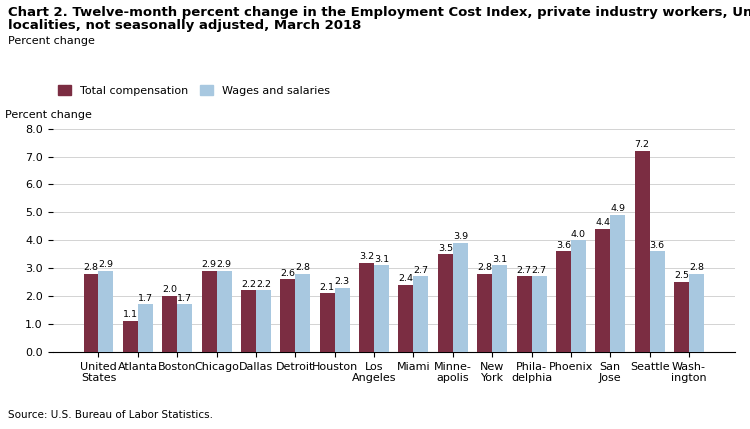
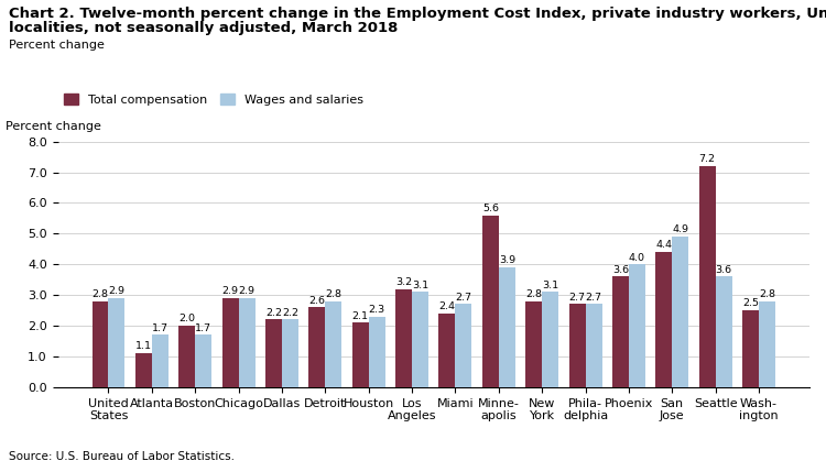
Total compensation/Minne- apolis: 3.5 -> 5.6
